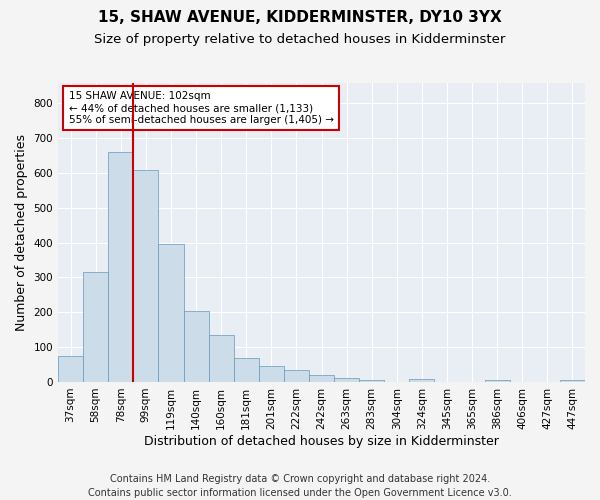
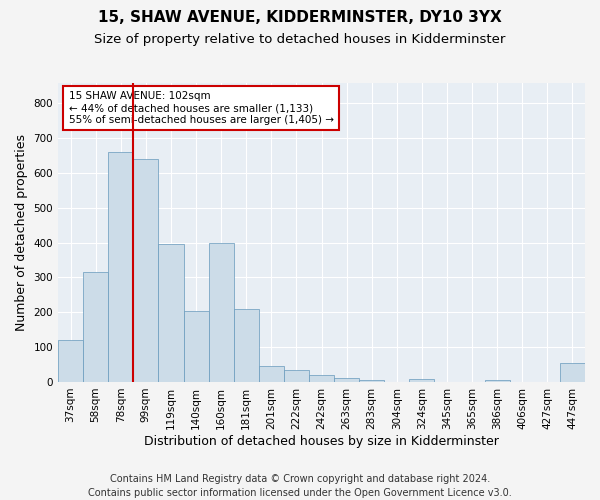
37sqm: 75 -> 120
99sqm: 610 -> 640
160sqm: 135 -> 400
181sqm: 70 -> 210
447sqm: 5 -> 55
